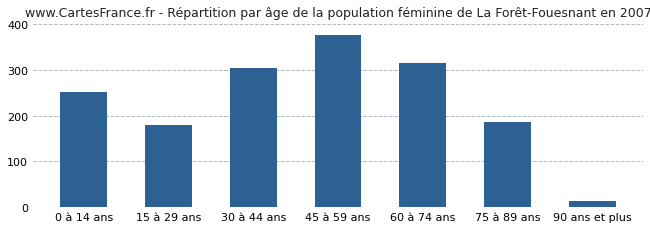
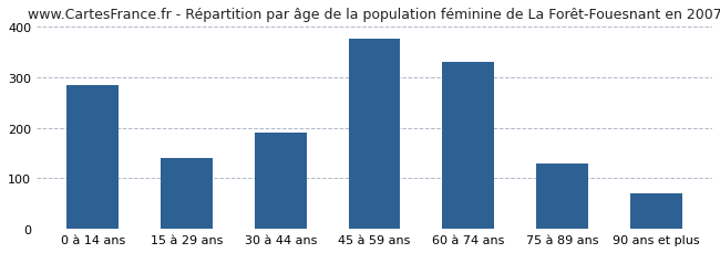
0 à 14 ans: 251 -> 285
15 à 29 ans: 180 -> 140
30 à 44 ans: 305 -> 190
60 à 74 ans: 316 -> 330
75 à 89 ans: 186 -> 130
90 ans et plus: 14 -> 70
